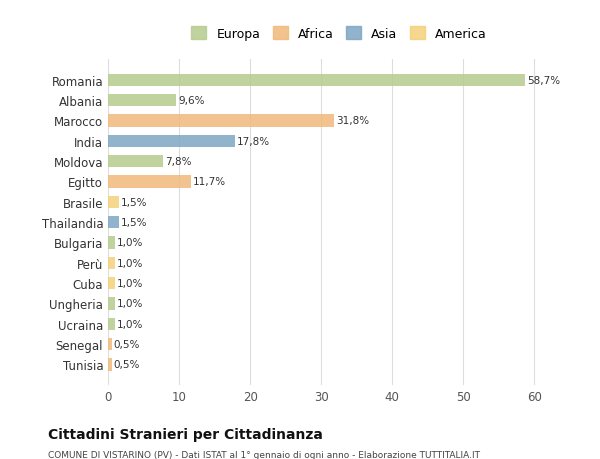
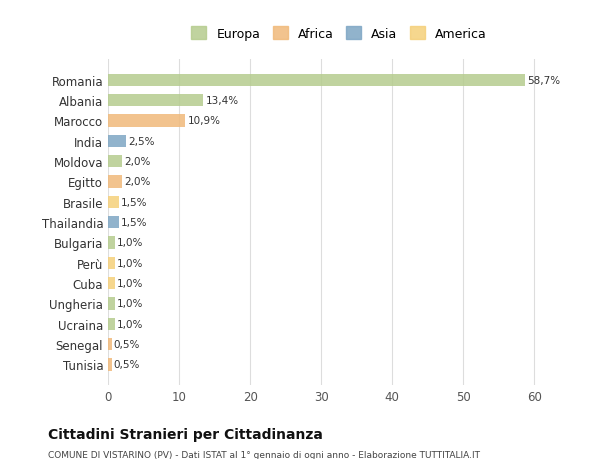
Albania: 9,6% -> 13,4%
Marocco: 31,8% -> 10,9%
India: 17,8% -> 2,5%
Moldova: 7,8% -> 2,0%
Egitto: 11,7% -> 2,0%
